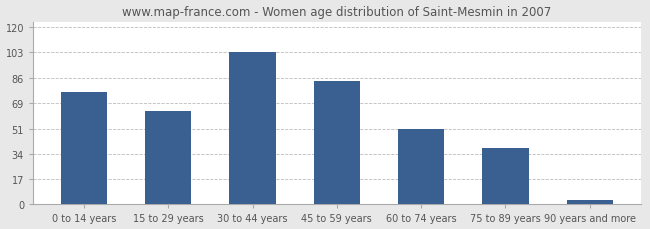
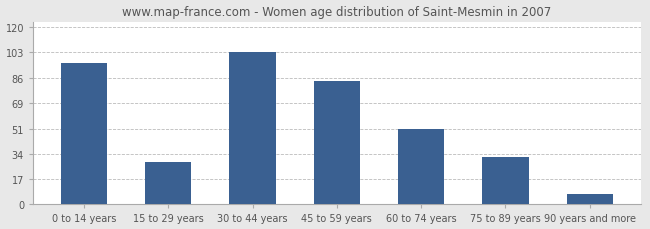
0 to 14 years: 76 -> 96
15 to 29 years: 63 -> 29
75 to 89 years: 38 -> 32
90 years and more: 3 -> 7
